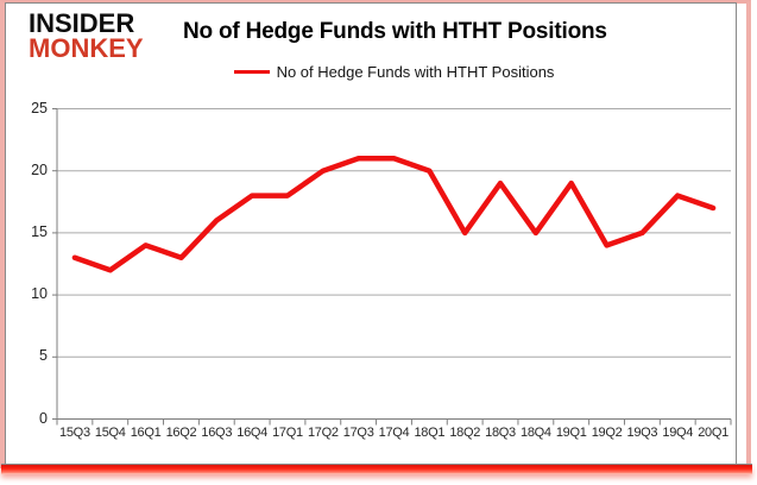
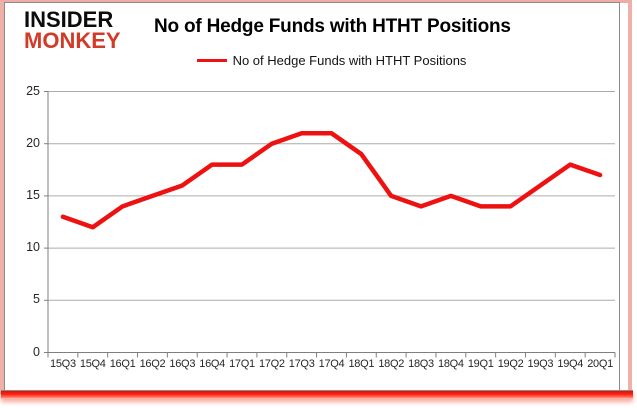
16Q2: 13 -> 15
18Q1: 20 -> 19
18Q3: 19 -> 14
19Q1: 19 -> 14
19Q3: 15 -> 16
